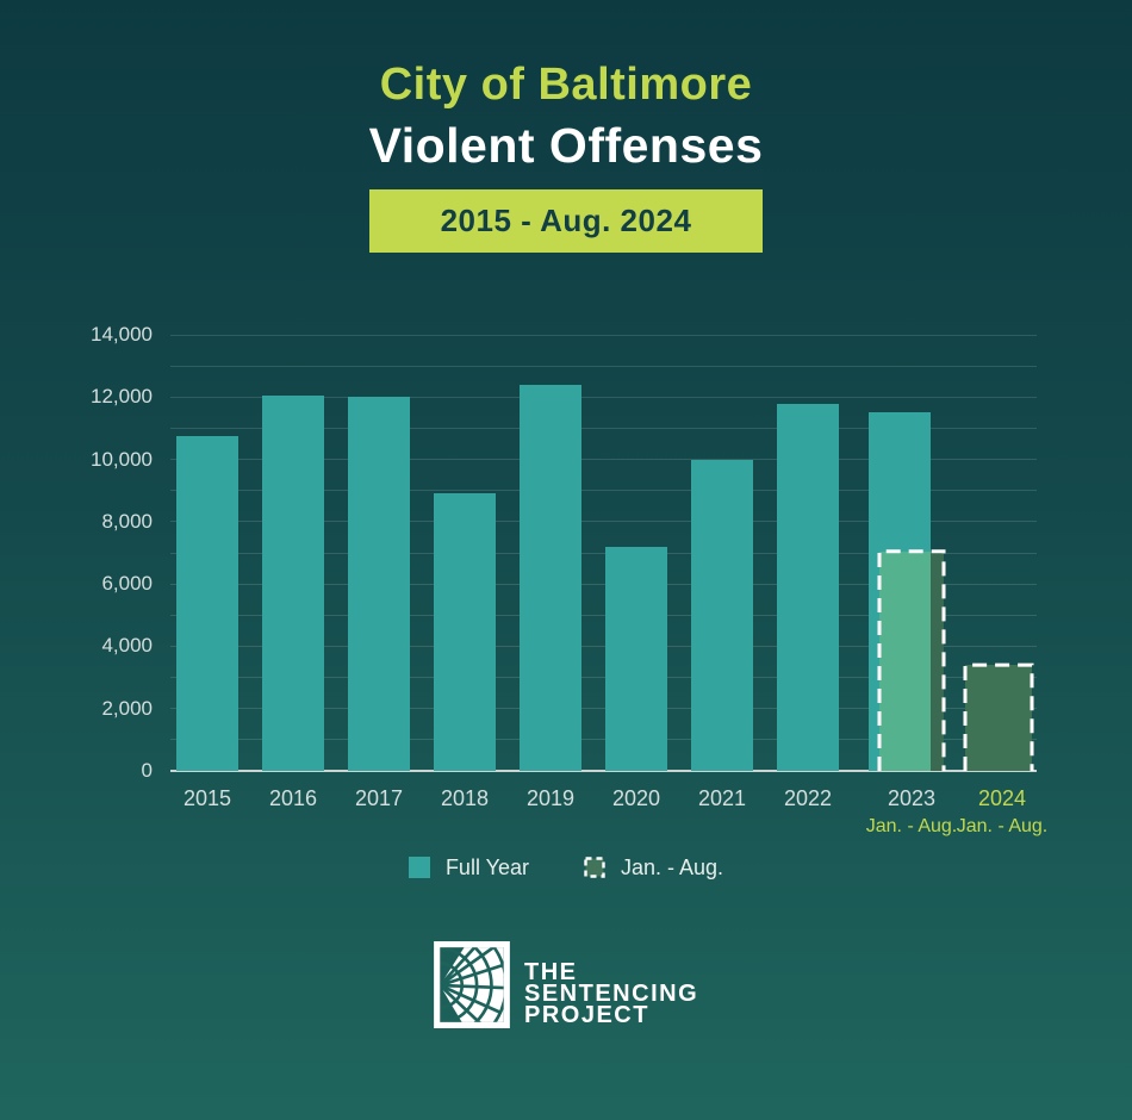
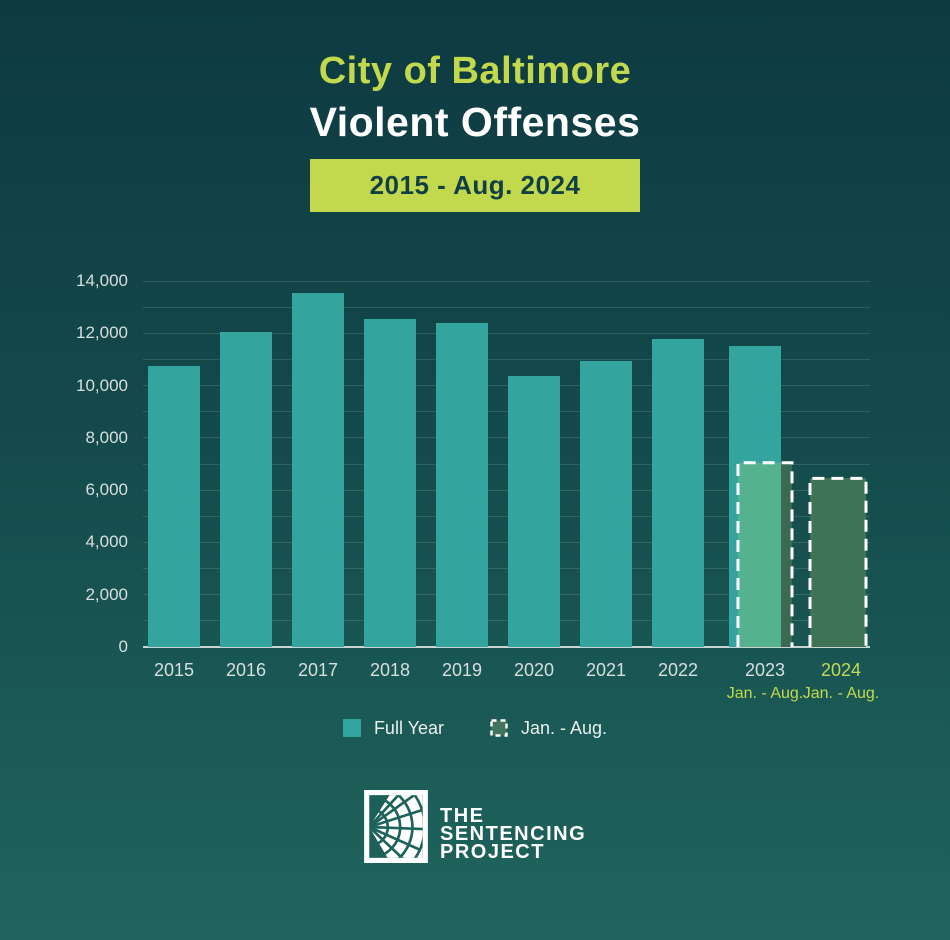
Full Year/2017: 12000 -> 13600
Full Year/2018: 8900 -> 12600
Full Year/2020: 7200 -> 10400
Full Year/2021: 10000 -> 11000
Jan. - Aug./2024: 3400 -> 6400
